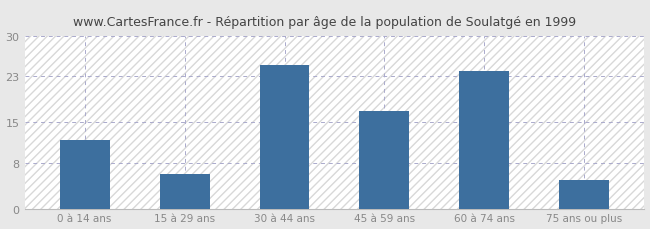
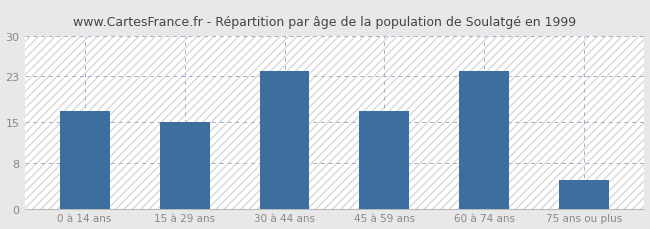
0 à 14 ans: 12 -> 17
15 à 29 ans: 6 -> 15
30 à 44 ans: 25 -> 24
